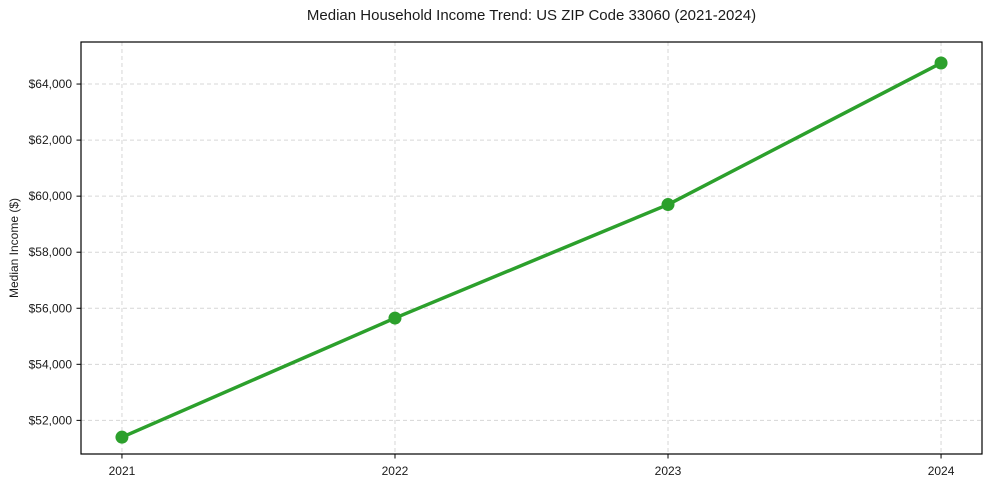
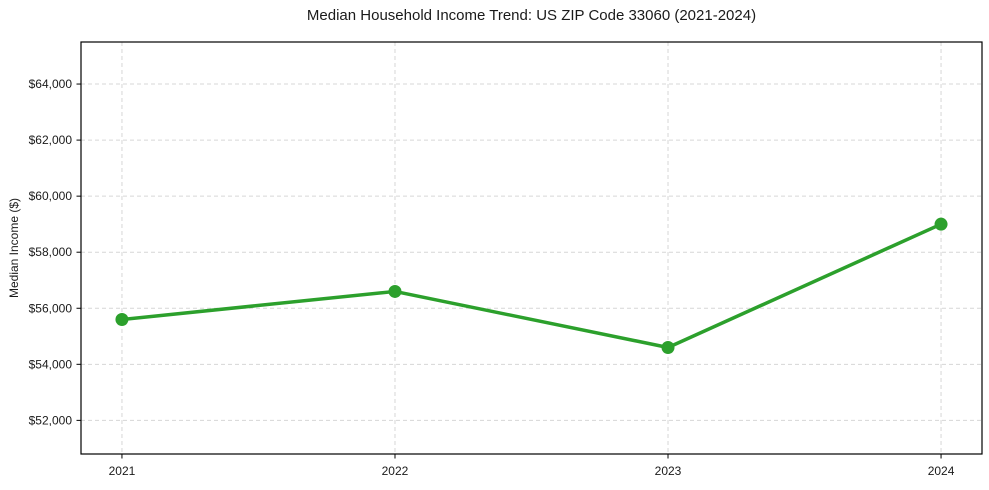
2021: $51400 -> $55600
2022: $55600 -> $56600
2023: $59700 -> $54600
2024: $64800 -> $59000
